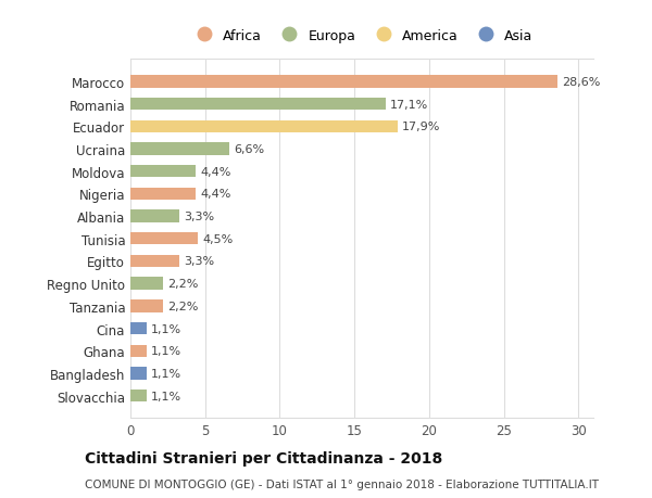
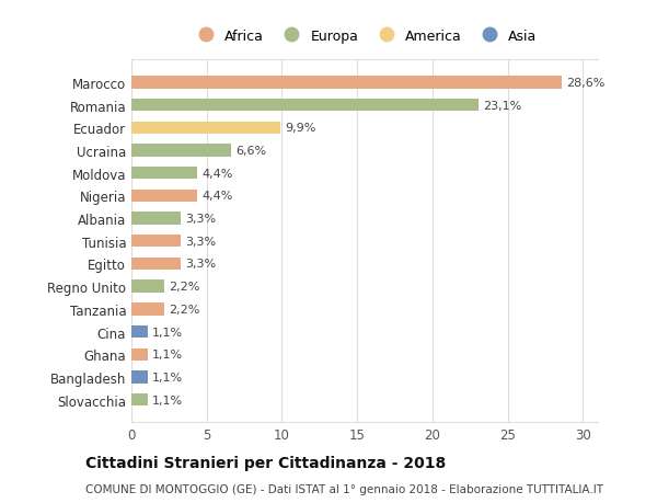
Romania: 17,1% -> 23,1%
Ecuador: 17,9% -> 9,9%
Tunisia: 4,5% -> 3,3%
